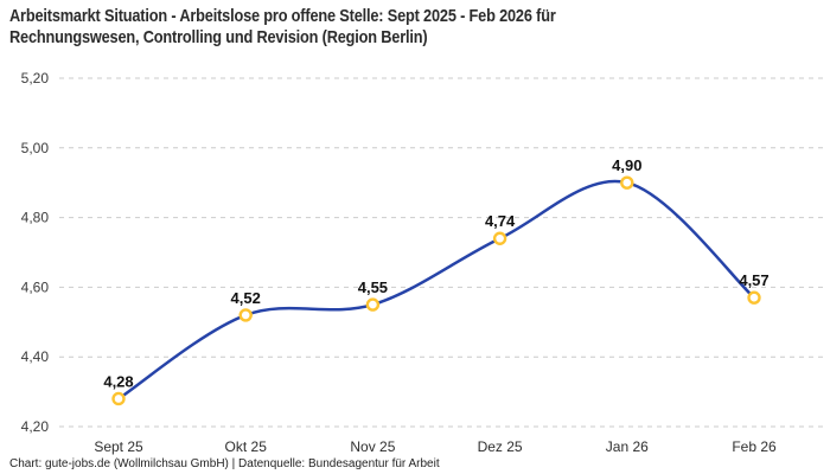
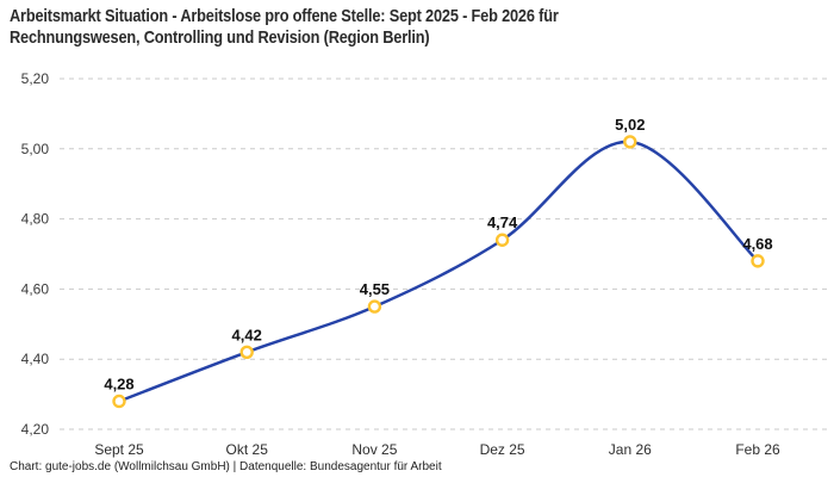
Okt 25: 4,52 -> 4,42
Jan 26: 4,90 -> 5,02
Feb 26: 4,57 -> 4,68
